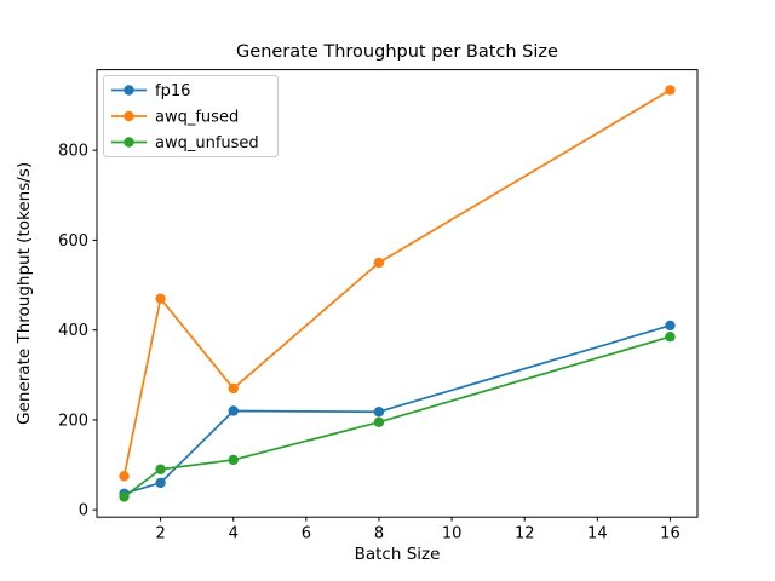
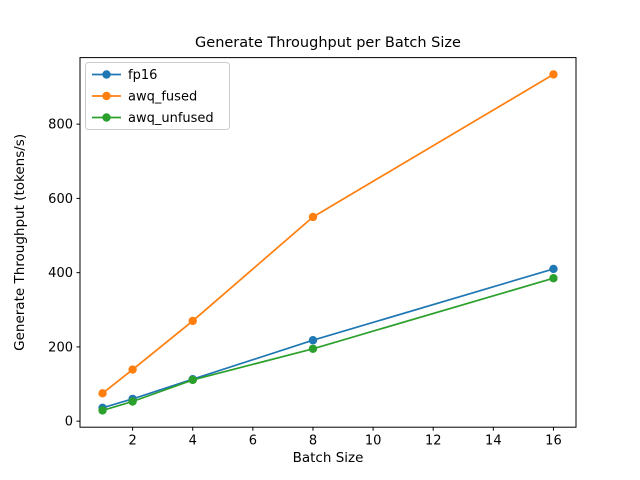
awq_fused/2: 470 -> 140
awq_unfused/2: 90 -> 50
fp16/4: 220 -> 110
